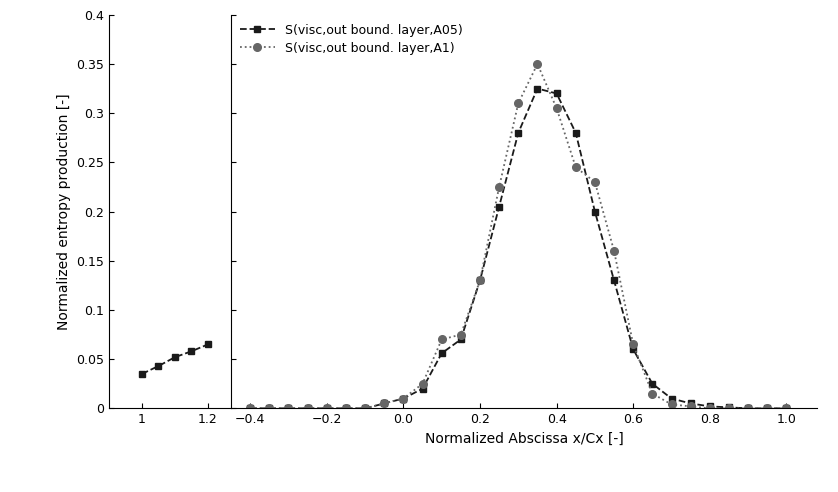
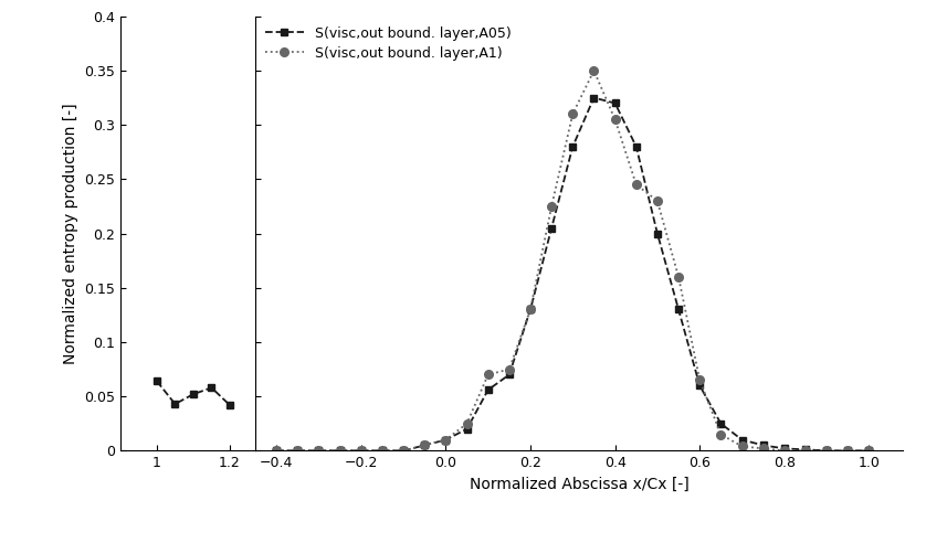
1: 0.035 -> 0.064
1.2: 0.065 -> 0.042
